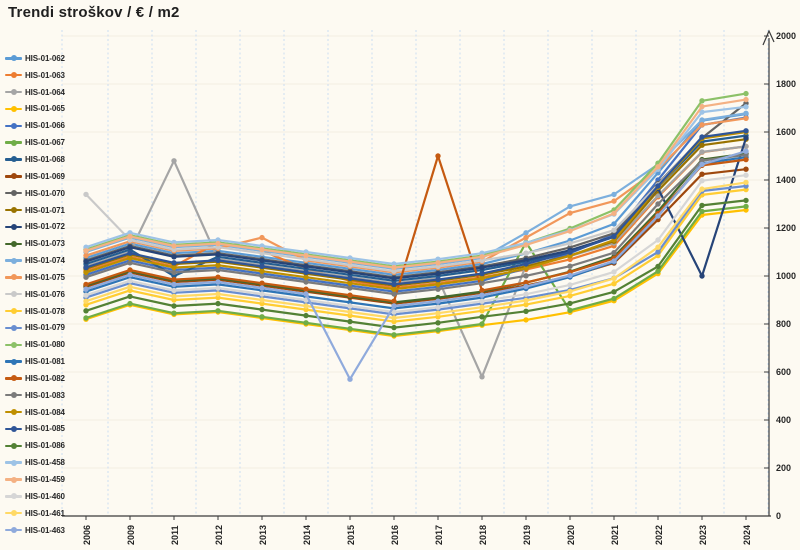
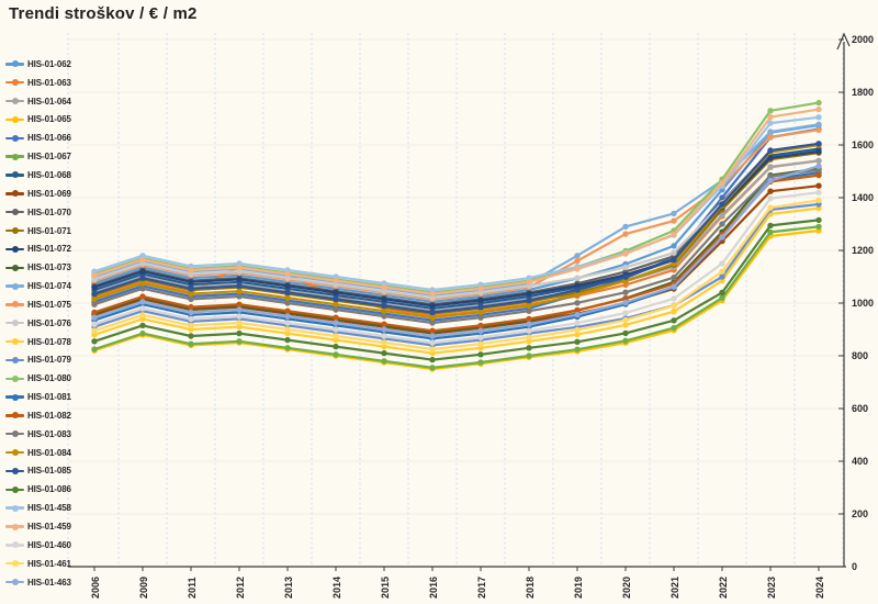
HIS-01-076/2006: 1340 -> 1090
HIS-01-064/2011: 1480 -> 1060
HIS-01-068/2011: 1000 -> 1070
HIS-01-075/2013: 1160 -> 1090
HIS-01-463/2015: 570 -> 900
HIS-01-082/2017: 1500 -> 920
HIS-01-064/2018: 580 -> 1020
HIS-01-067/2019: 1140 -> 820
HIS-01-072/2023: 1000 -> 1550
HIS-01-070/2024: 1720 -> 1600
